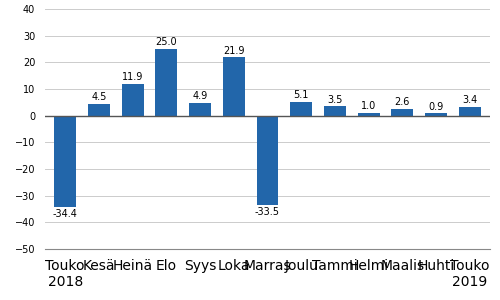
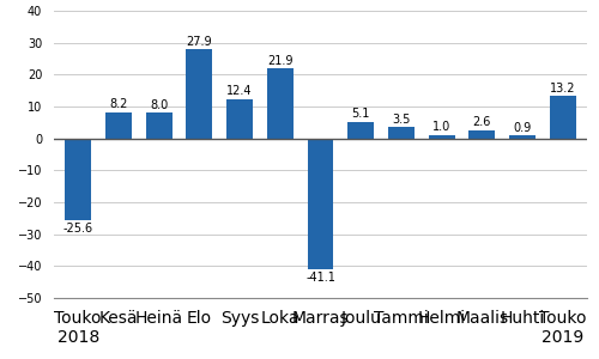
Touko 2018: -34.4 -> -25.6
Kesä: 4.5 -> 8.2
Heinä: 11.9 -> 8.0
Elo: 25.0 -> 27.9
Syys: 4.9 -> 12.4
Marras: -33.5 -> -41.1
Touko 2019: 3.4 -> 13.2
